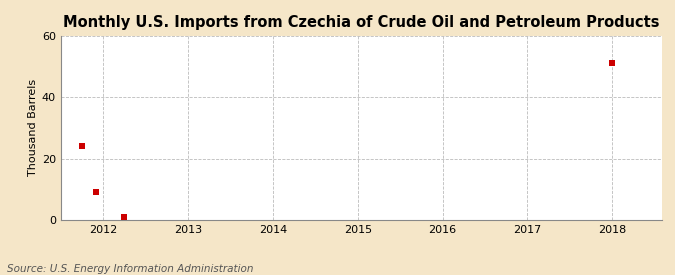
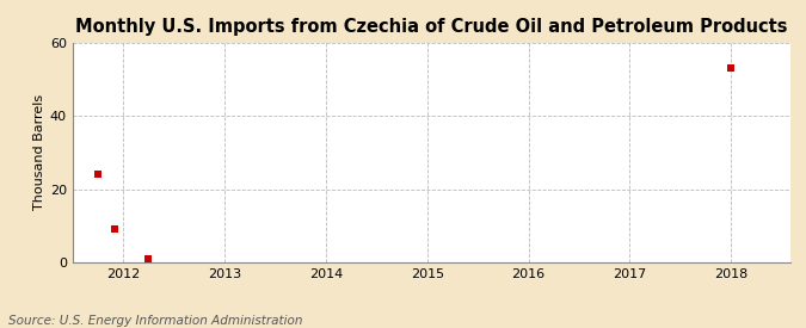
2018: 51 -> 53
